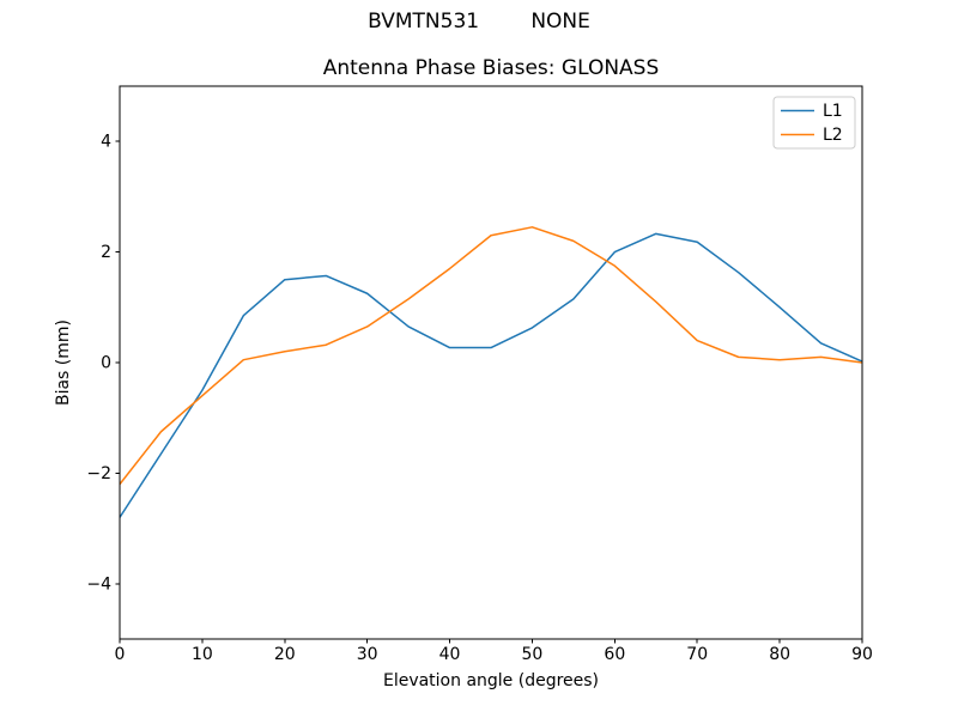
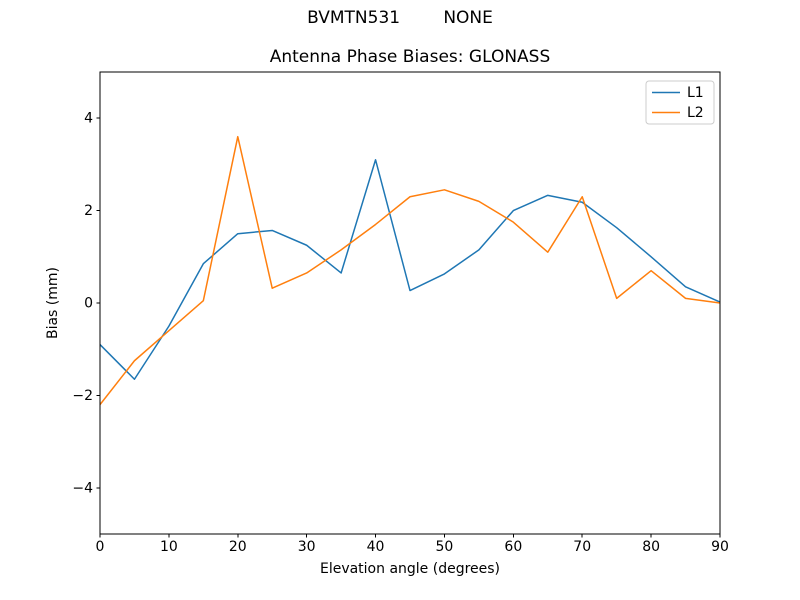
L1/0: -2.8 -> -0.9
L2/20: 0.2 -> 3.6
L1/40: 0.3 -> 3.1
L2/70: 0.4 -> 2.3
L2/80: 0.1 -> 0.7
